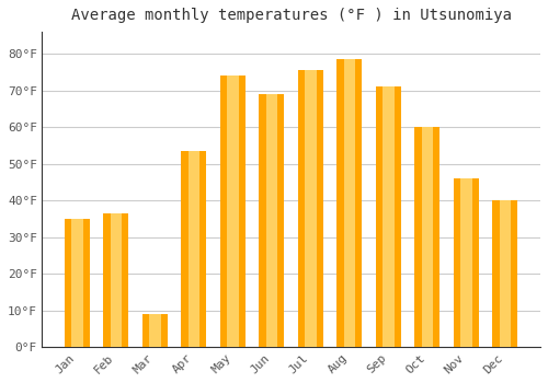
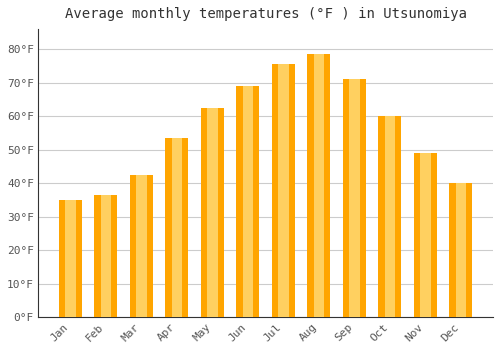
Mar: 9.0°F -> 42.5°F
May: 74.0°F -> 62.5°F
Nov: 46.0°F -> 49.0°F
